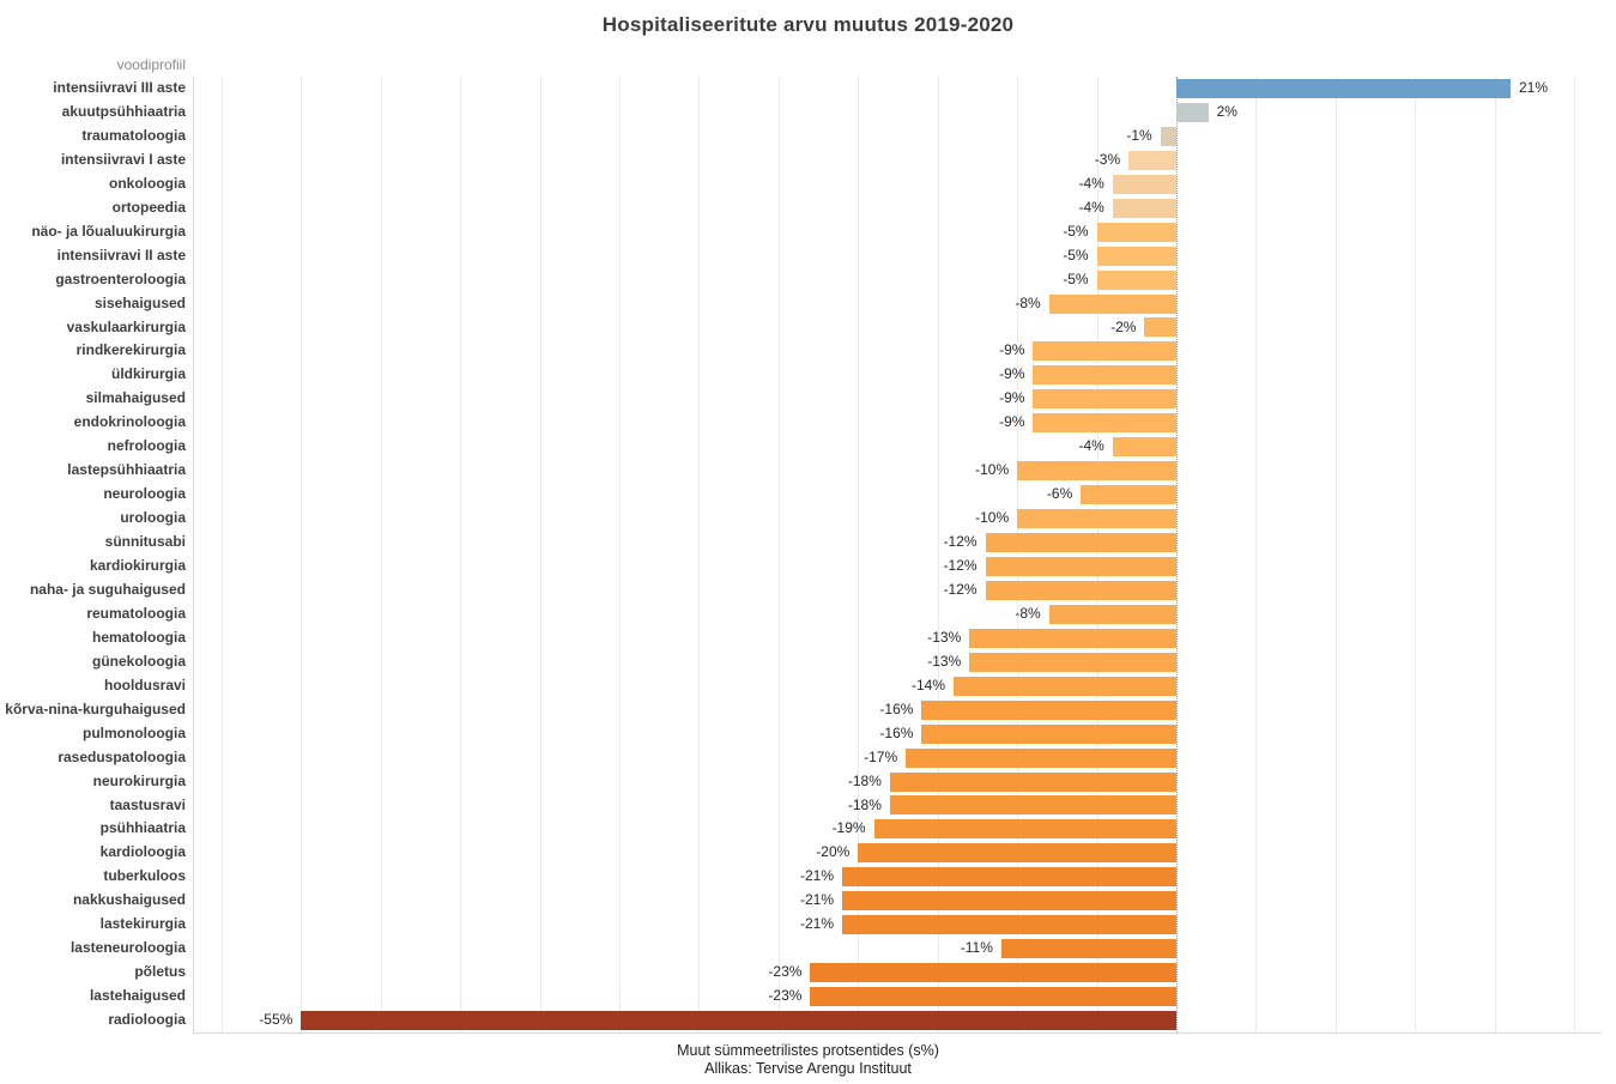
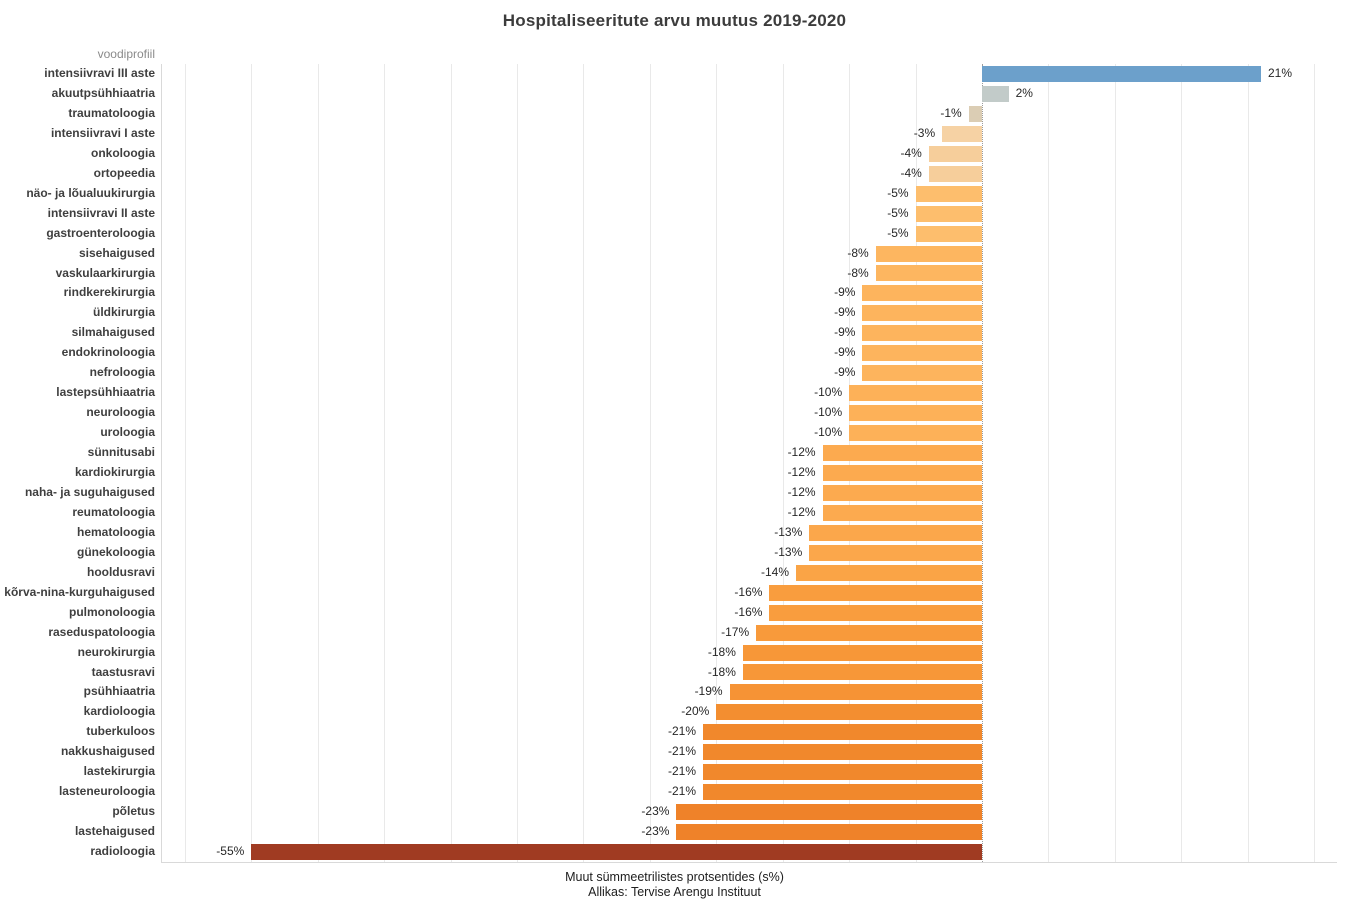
vaskulaarkirurgia: -2% -> -8%
nefroloogia: -4% -> -9%
neuroloogia: -6% -> -10%
reumatoloogia: -8% -> -12%
lasteneuroloogia: -11% -> -21%
